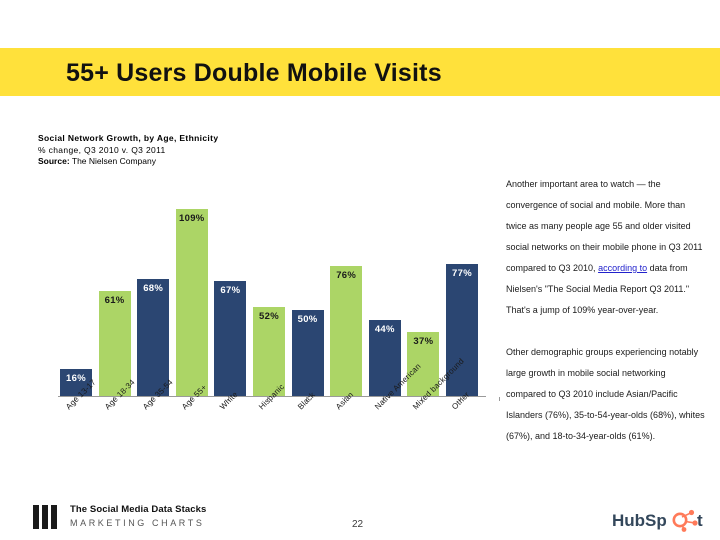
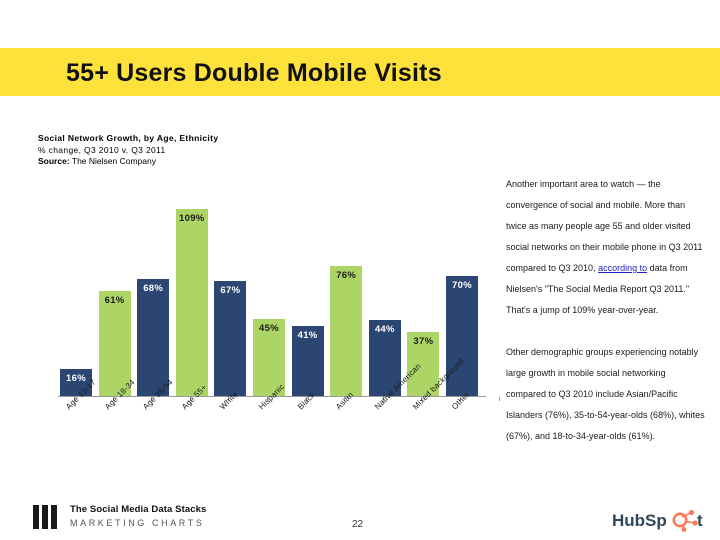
Hispanic: 52% -> 45%
Black: 50% -> 41%
Other: 77% -> 70%
